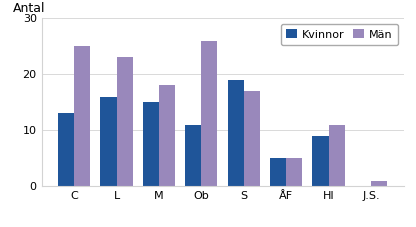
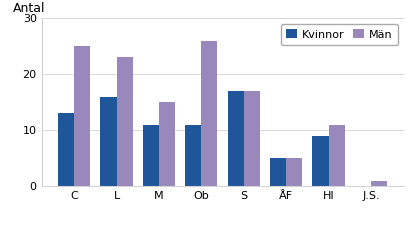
Kvinnor/M: 15 -> 11
Män/M: 18 -> 15
Kvinnor/S: 19 -> 17
